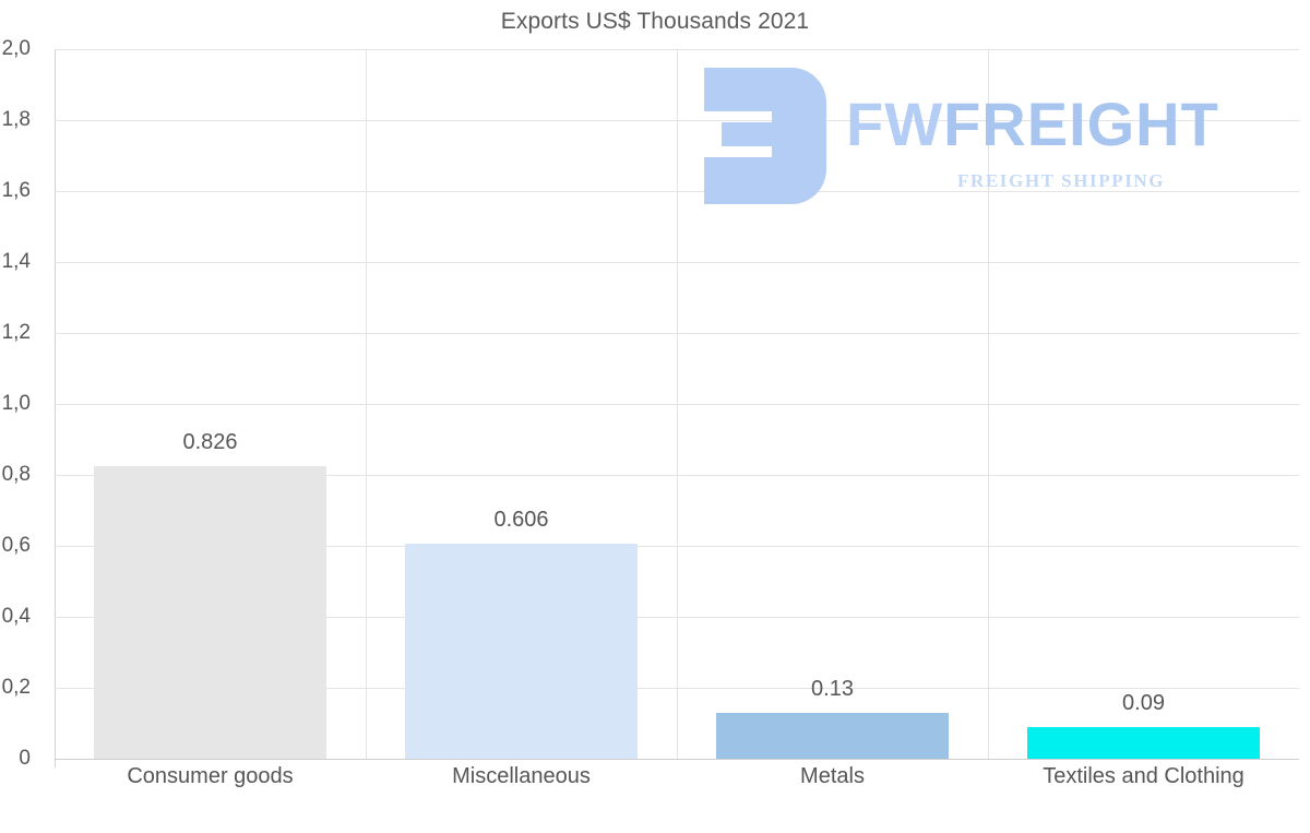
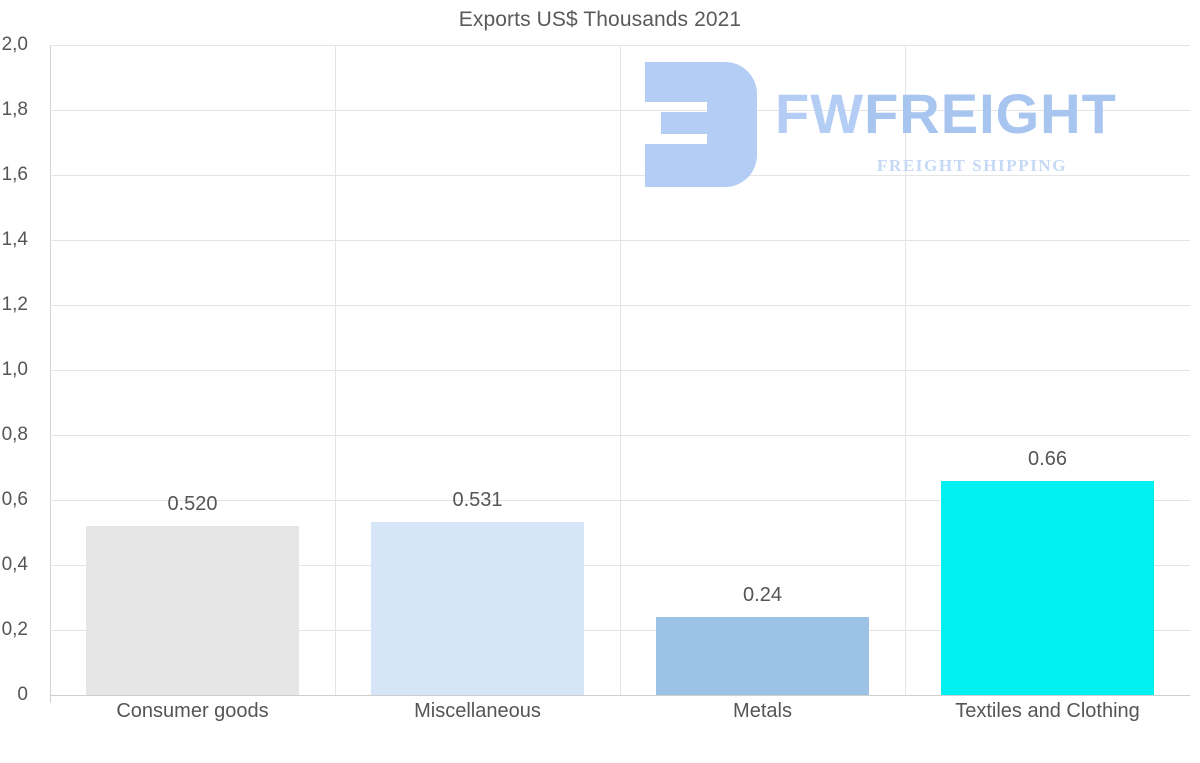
Consumer goods: 0.826 -> 0.520
Miscellaneous: 0.606 -> 0.531
Metals: 0.13 -> 0.24
Textiles and Clothing: 0.09 -> 0.66
